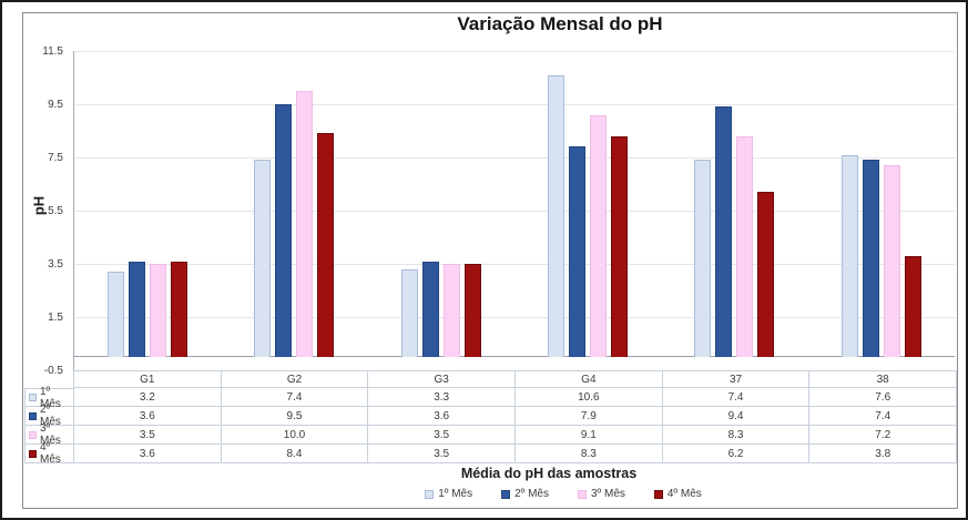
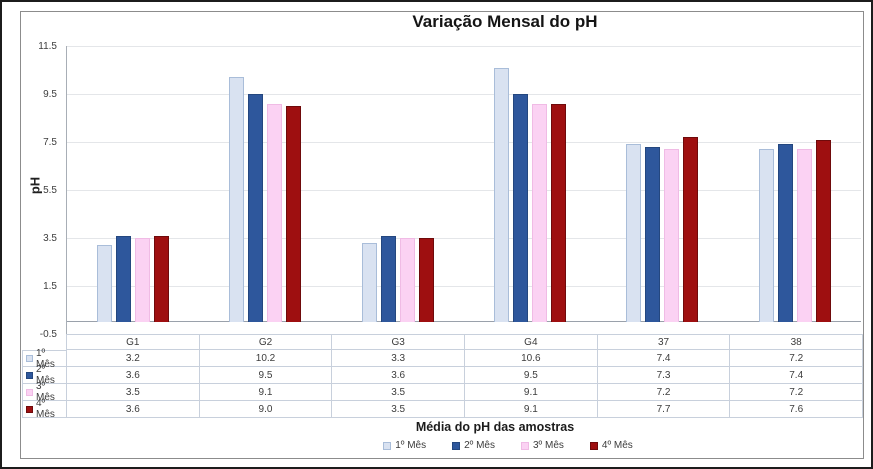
1º Mês/G2: 7.4 -> 10.2
3º Mês/G2: 10.0 -> 9.1
4º Mês/G2: 8.4 -> 9.0
2º Mês/G4: 7.9 -> 9.5
4º Mês/G4: 8.3 -> 9.1
2º Mês/37: 9.4 -> 7.3
3º Mês/37: 8.3 -> 7.2
4º Mês/37: 6.2 -> 7.7
1º Mês/38: 7.6 -> 7.2
4º Mês/38: 3.8 -> 7.6
